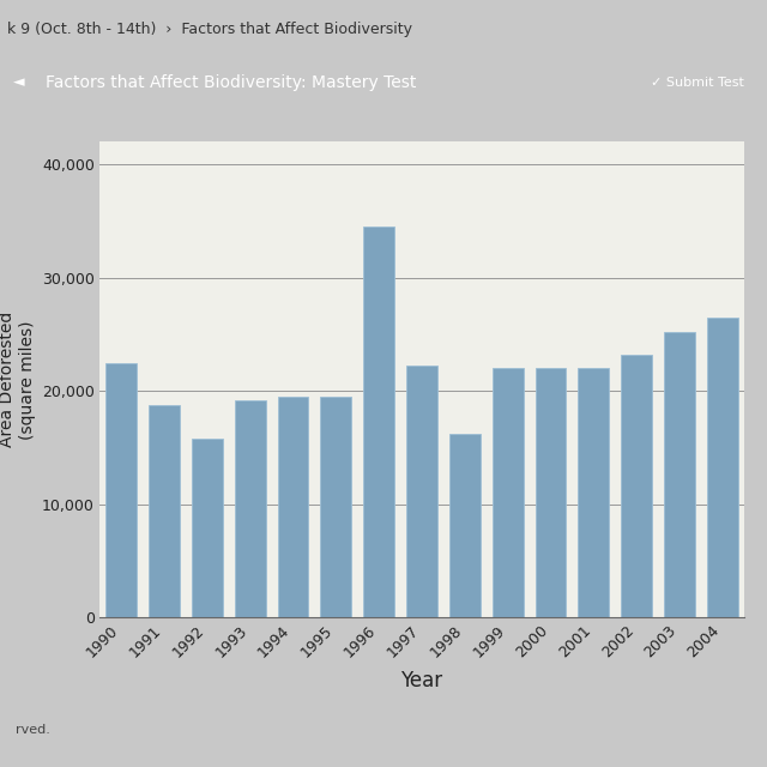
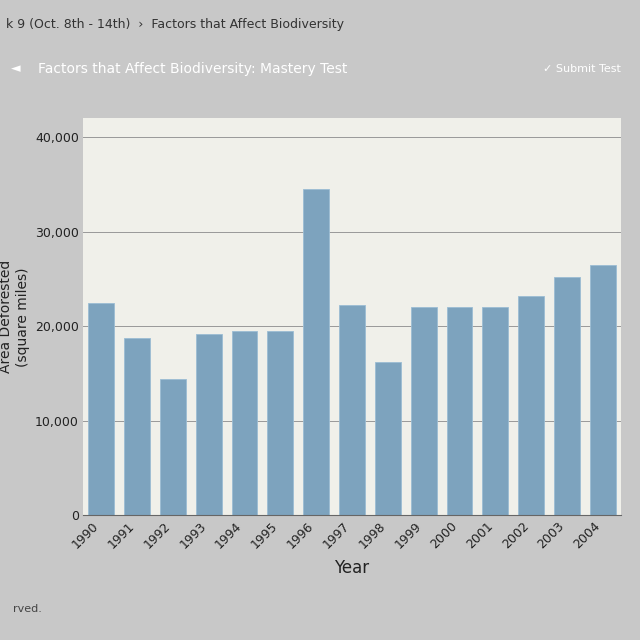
1992: 15,800 -> 14,400
